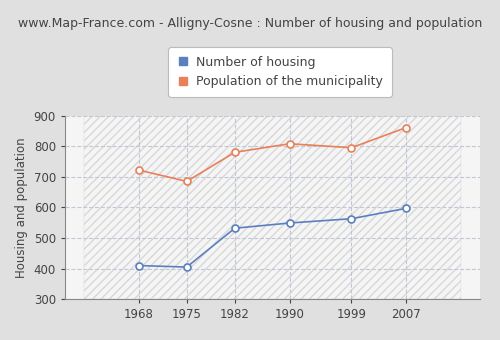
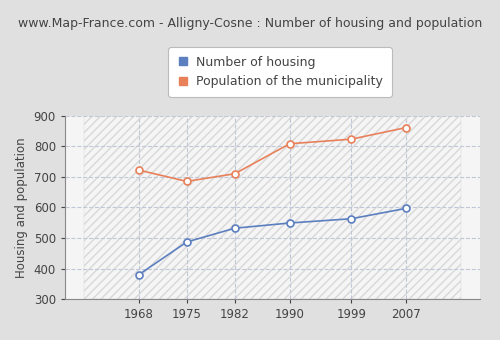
Number of housing/1968: 410 -> 380
Number of housing/1975: 405 -> 487
Population of the municipality/1982: 780 -> 710
Population of the municipality/1999: 795 -> 823
